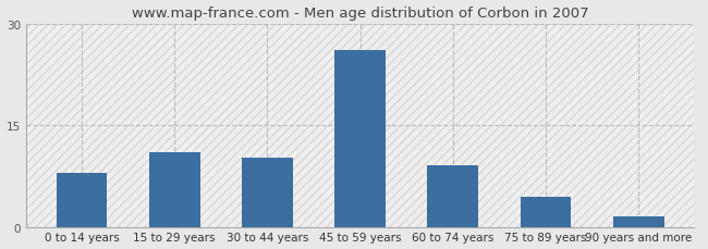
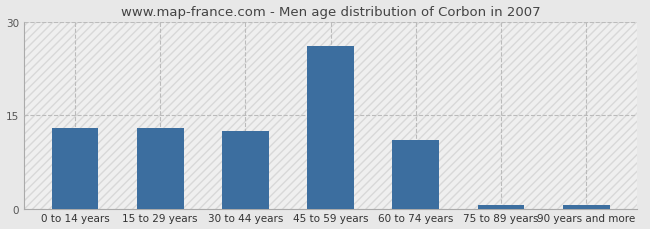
0 to 14 years: 8.0 -> 13.0
15 to 29 years: 11.0 -> 13.0
30 to 44 years: 10.2 -> 12.5
60 to 74 years: 9.0 -> 11.0
75 to 89 years: 4.4 -> 0.5
90 years and more: 1.6 -> 0.5
